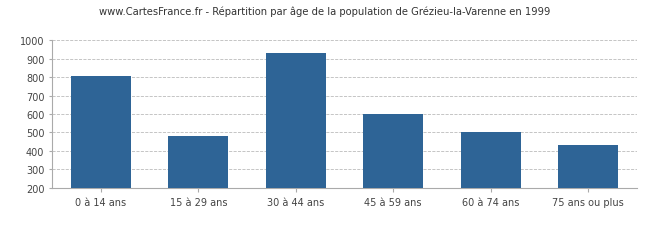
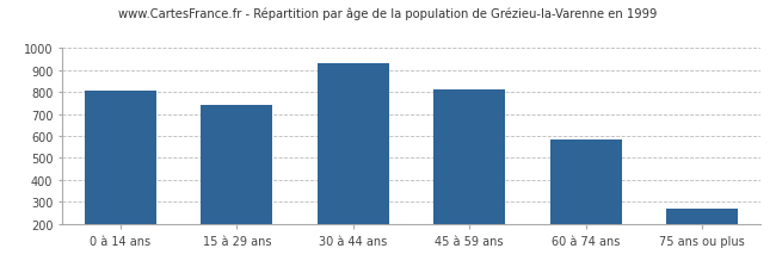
15 à 29 ans: 480 -> 740
45 à 59 ans: 600 -> 810
60 à 74 ans: 500 -> 580
75 ans ou plus: 430 -> 270
